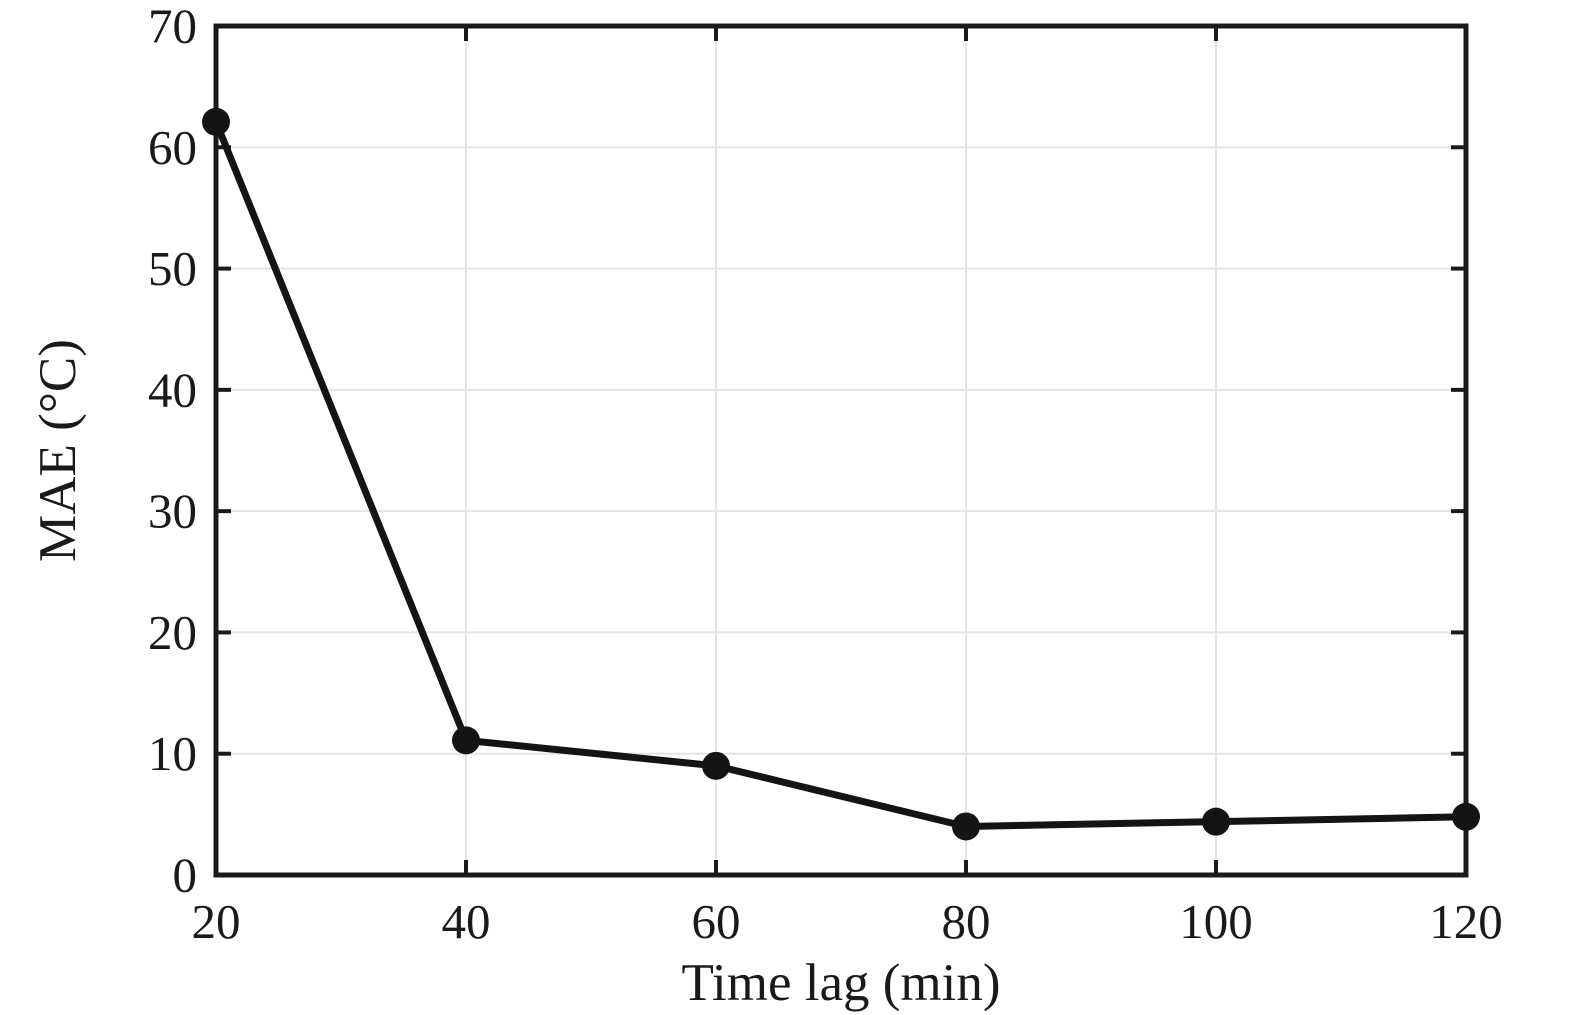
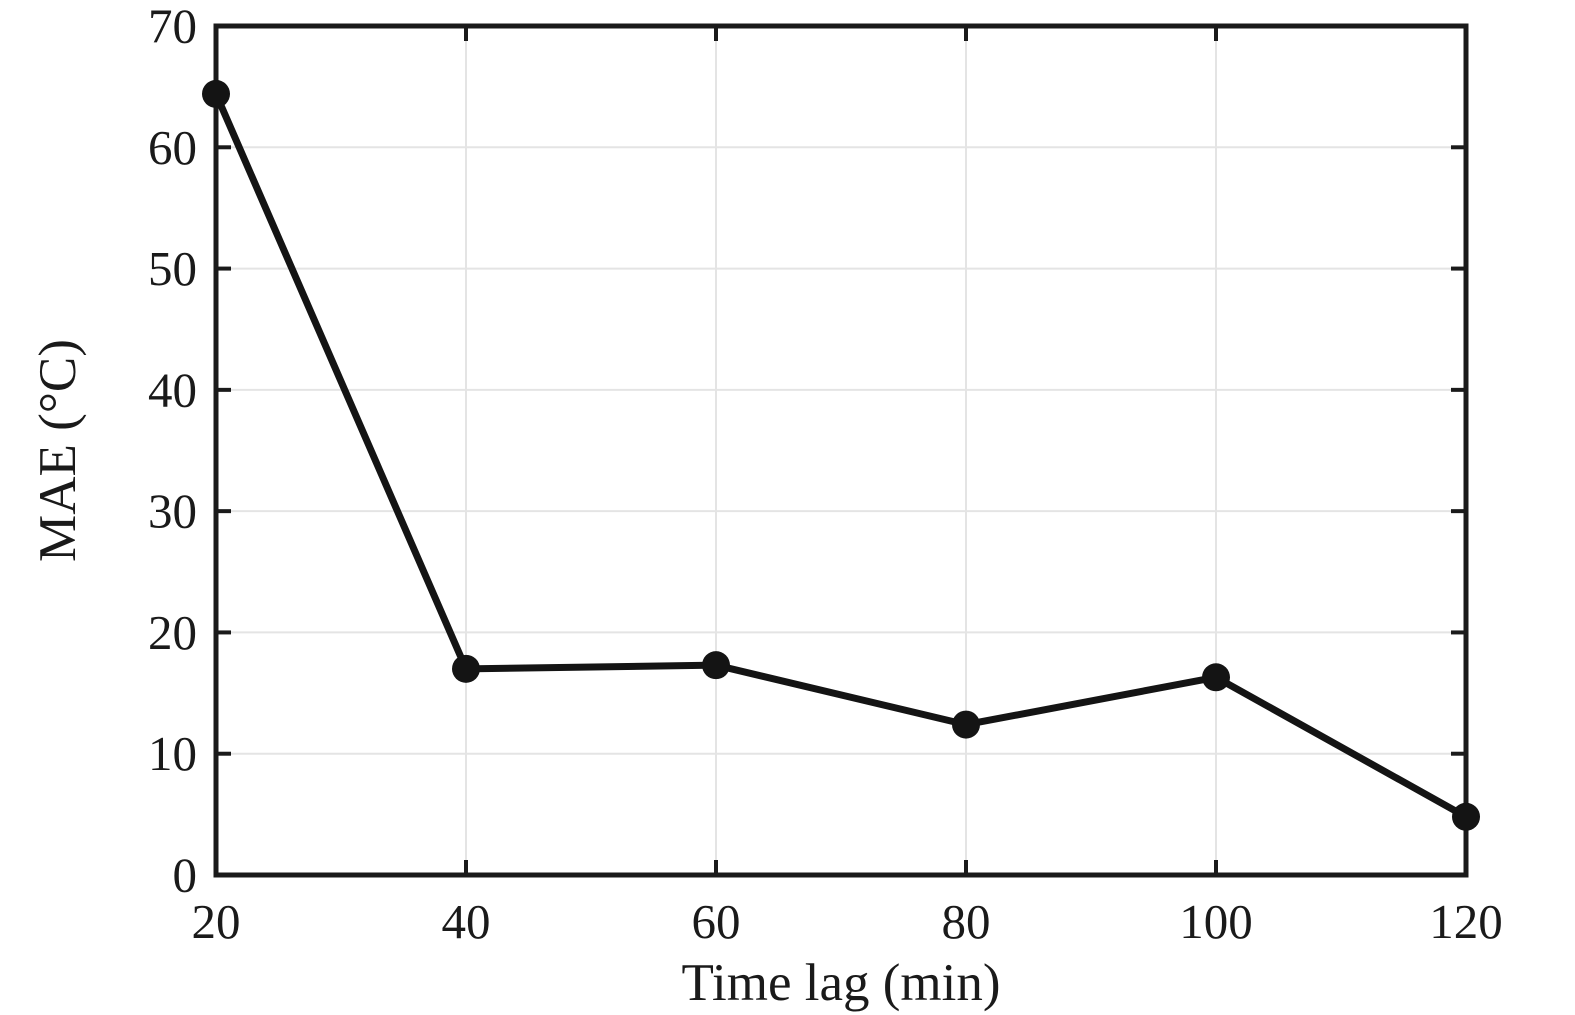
20: 62.1 -> 64.4
40: 11.1 -> 17.0
60: 9.0 -> 17.3
80: 4.0 -> 12.4
100: 4.4 -> 16.3
